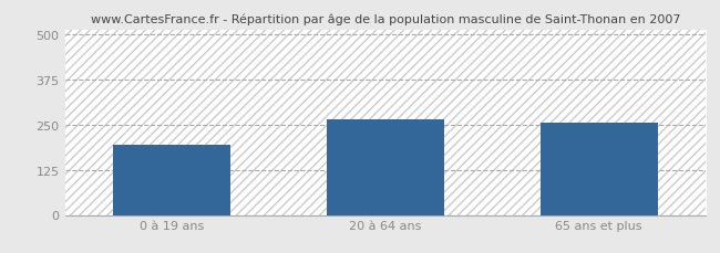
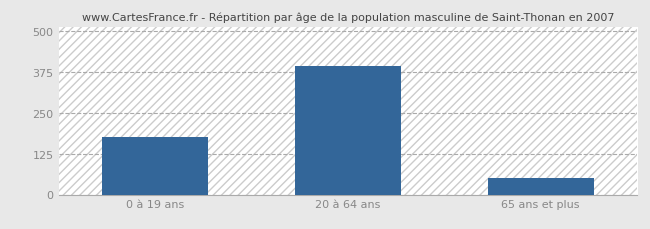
0 à 19 ans: 195 -> 175
20 à 64 ans: 265 -> 395
65 ans et plus: 255 -> 50
